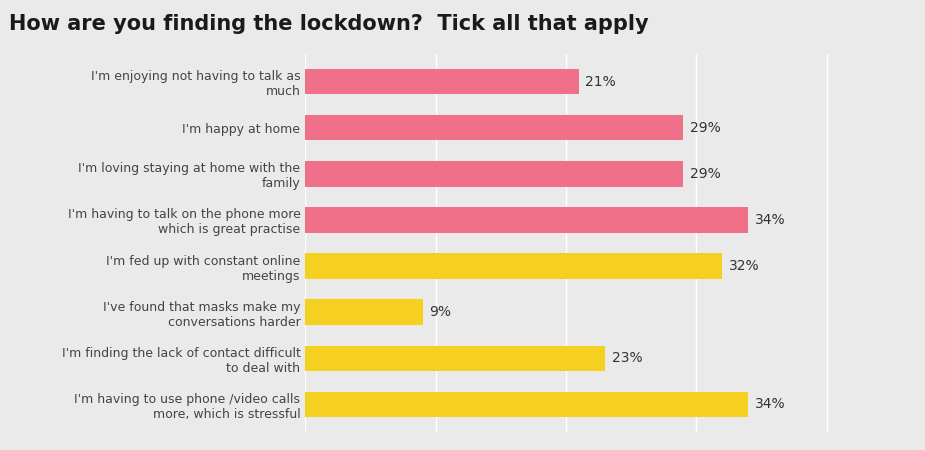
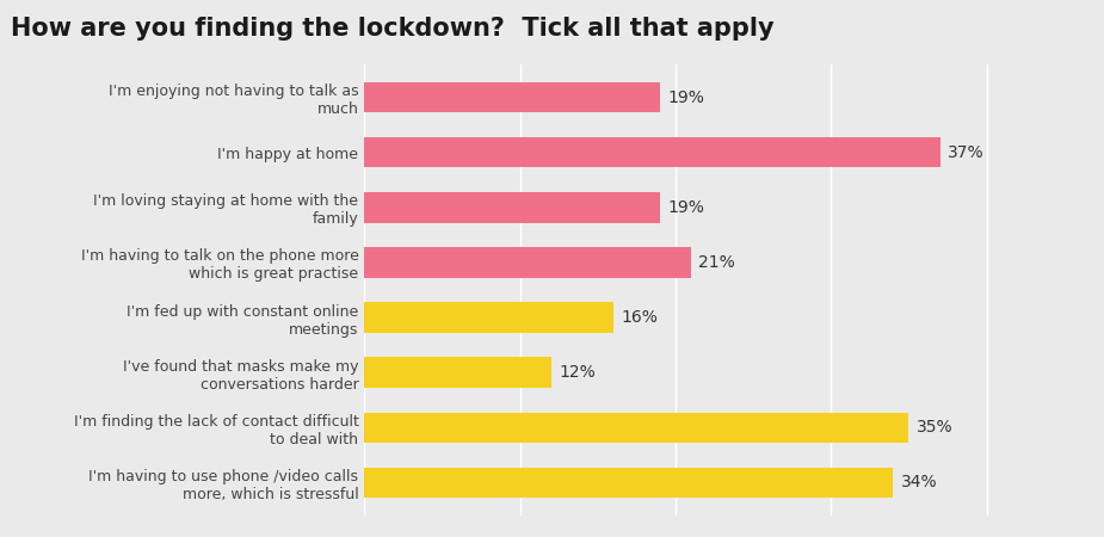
I'm enjoying not having to talk as much: 21% -> 19%
I'm happy at home: 29% -> 37%
I'm loving staying at home with the family: 29% -> 19%
I'm having to talk on the phone more which is great practise: 34% -> 21%
I'm fed up with constant online meetings: 32% -> 16%
I've found that masks make my conversations harder: 9% -> 12%
I'm finding the lack of contact difficult to deal with: 23% -> 35%
